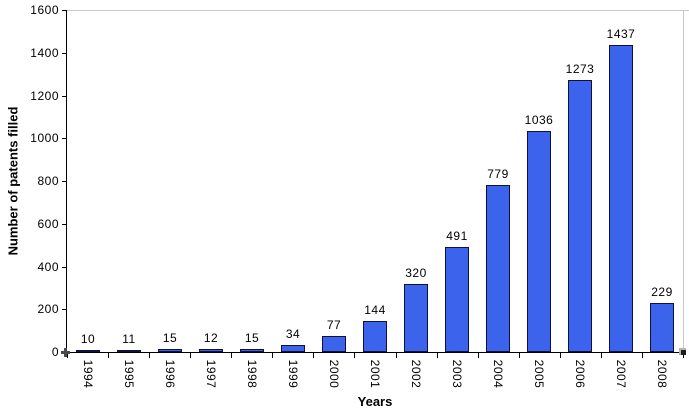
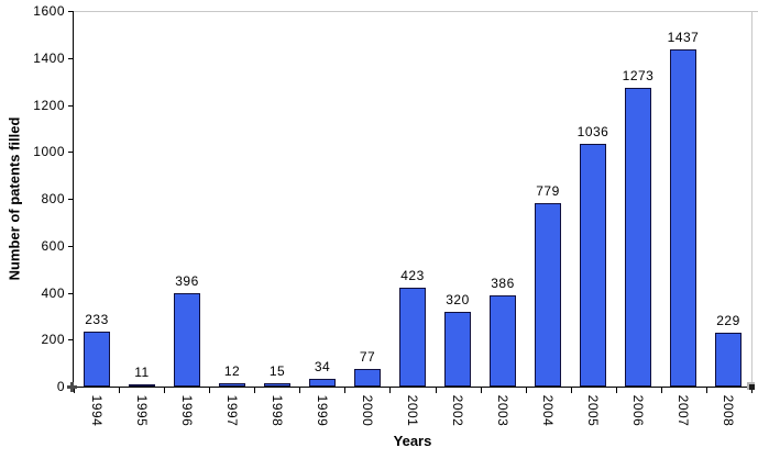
1994: 10 -> 233
1996: 15 -> 396
2001: 144 -> 423
2003: 491 -> 386
